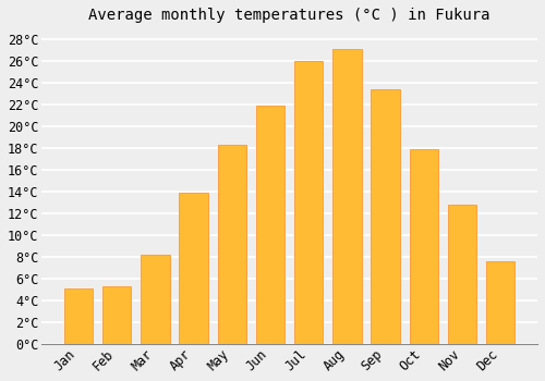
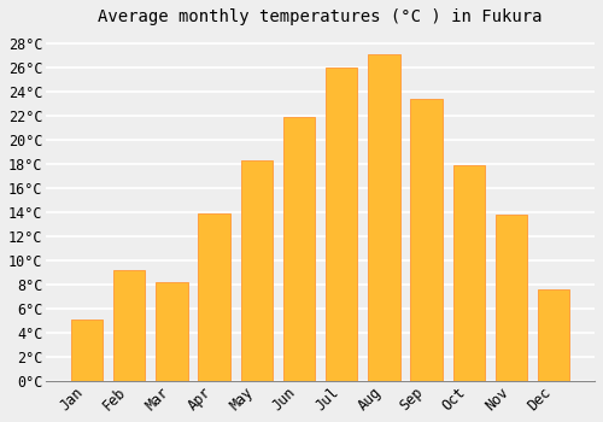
Feb: 5.3°C -> 9.2°C
Nov: 12.8°C -> 13.8°C
